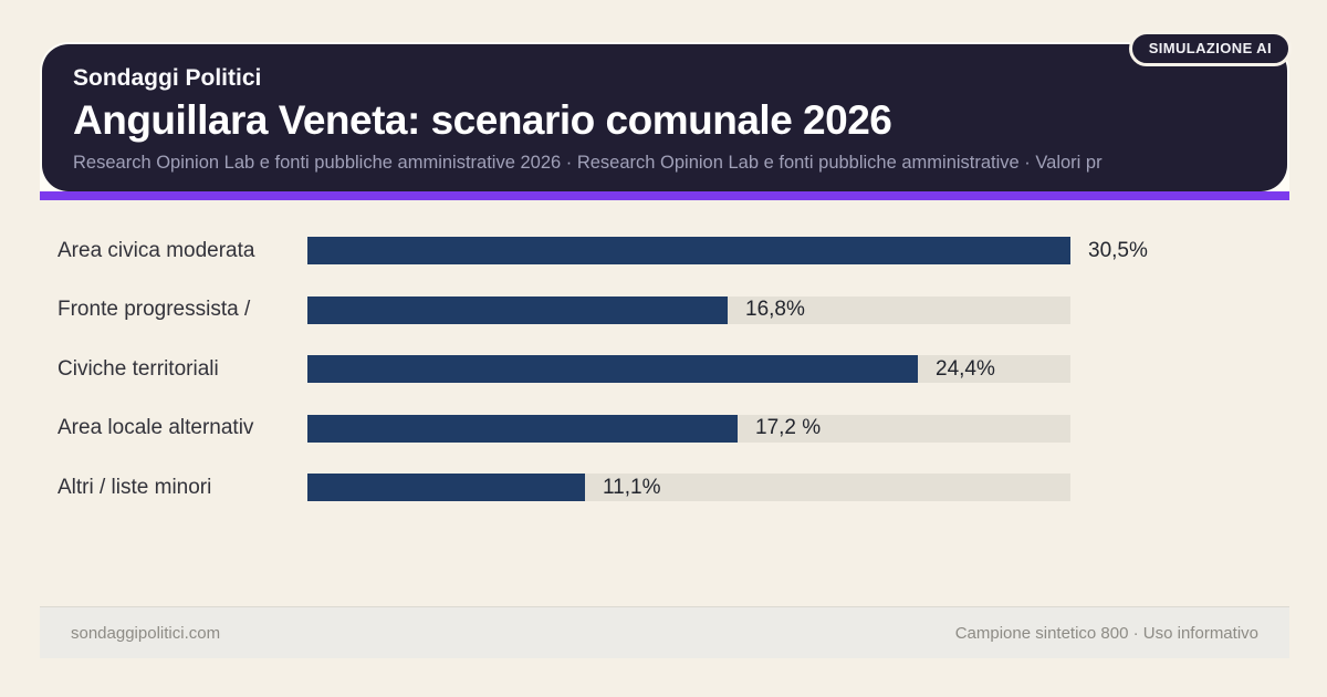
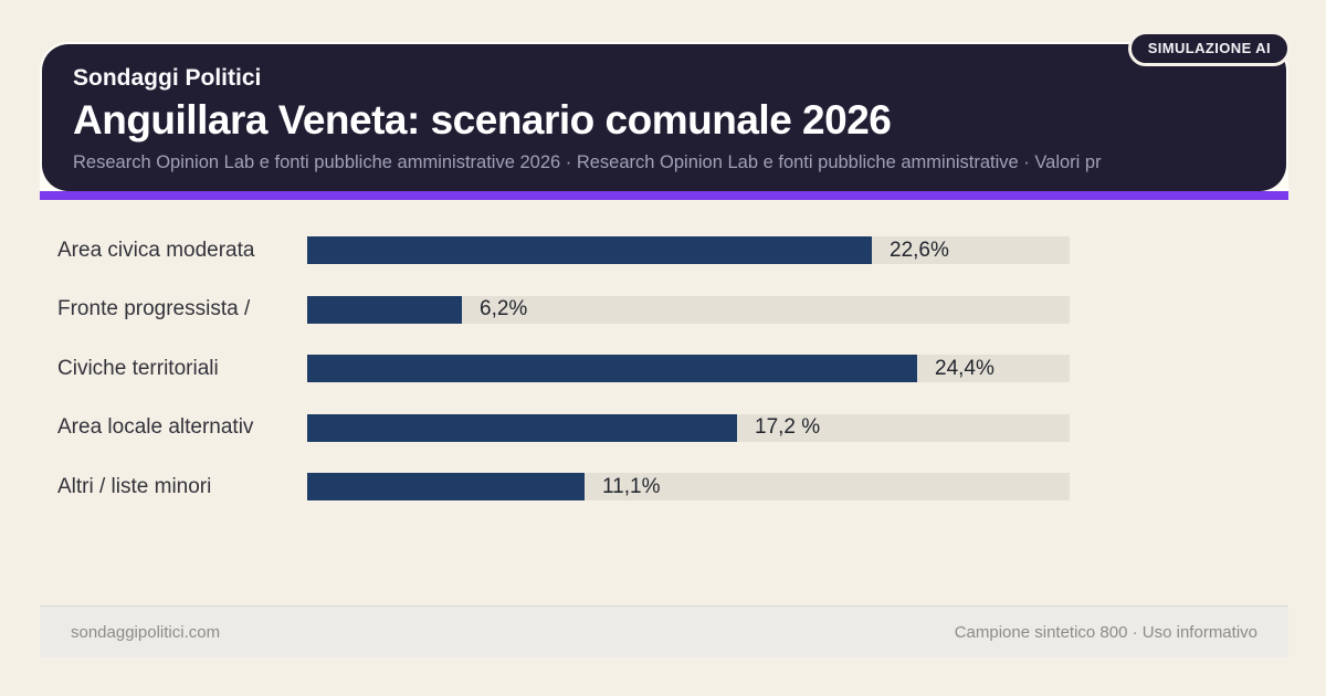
Area civica moderata: 30,5% -> 22,6%
Fronte progressista /: 16,8% -> 6,2%
